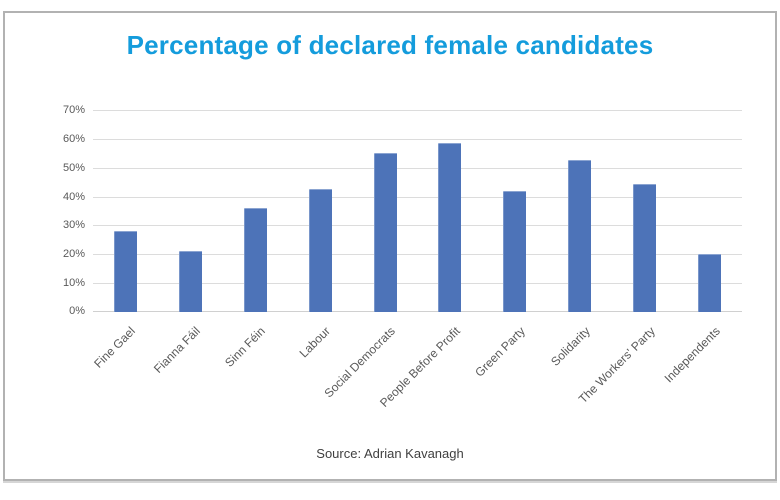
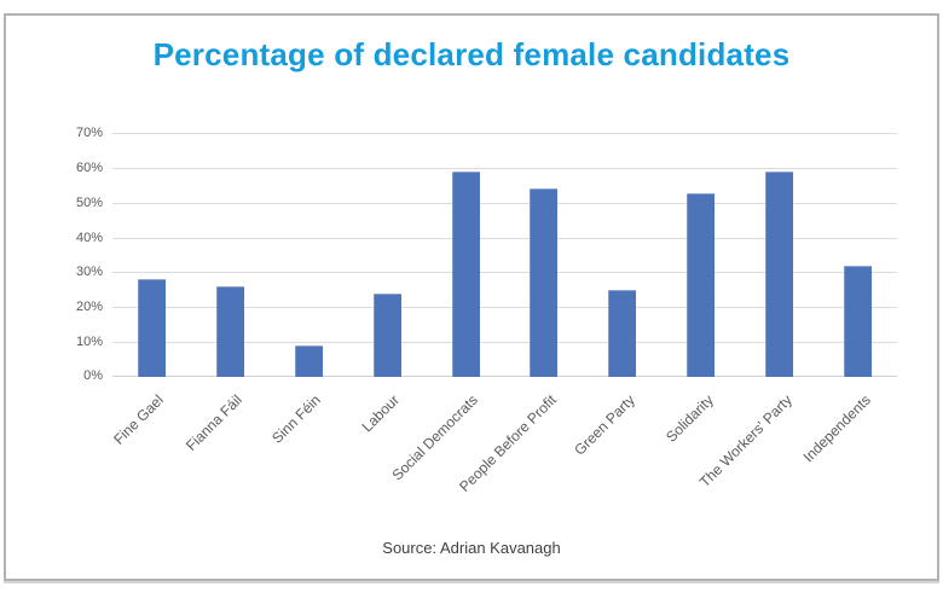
Fianna Fáil: 21% -> 26%
Sinn Féin: 36% -> 9%
Labour: 42% -> 24%
Social Democrats: 55% -> 59%
People Before Profit: 58% -> 54%
Green Party: 42% -> 25%
The Workers' Party: 44% -> 59%
Independents: 20% -> 32%
